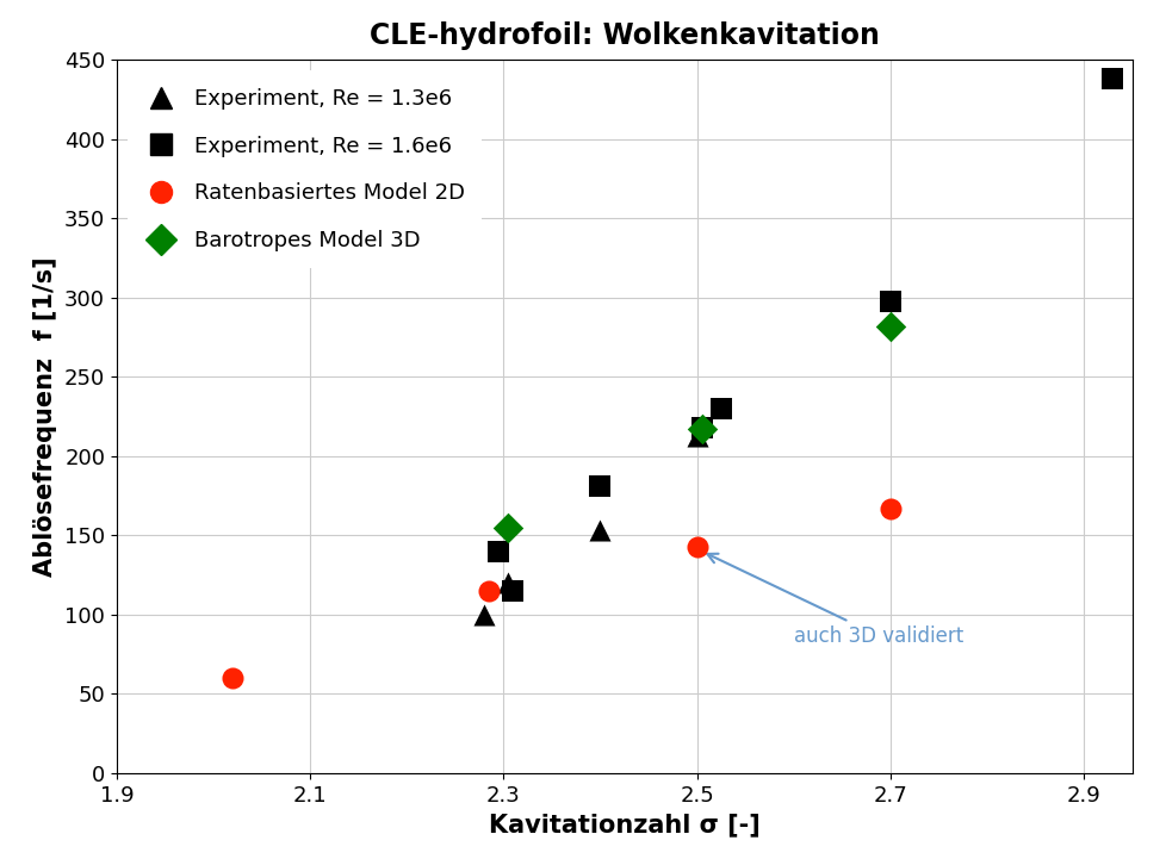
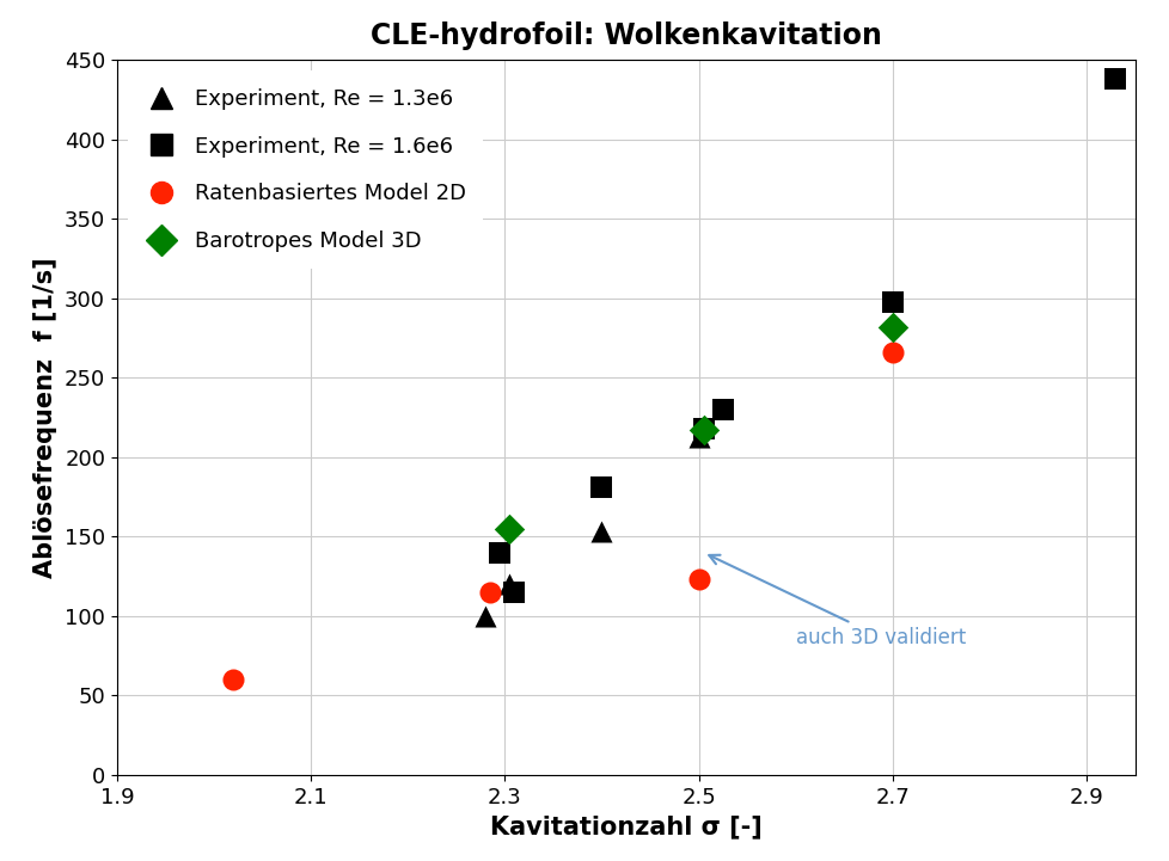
Ratenbasiertes Model 2D/2.5: 143 -> 123
Ratenbasiertes Model 2D/2.7: 167 -> 266
